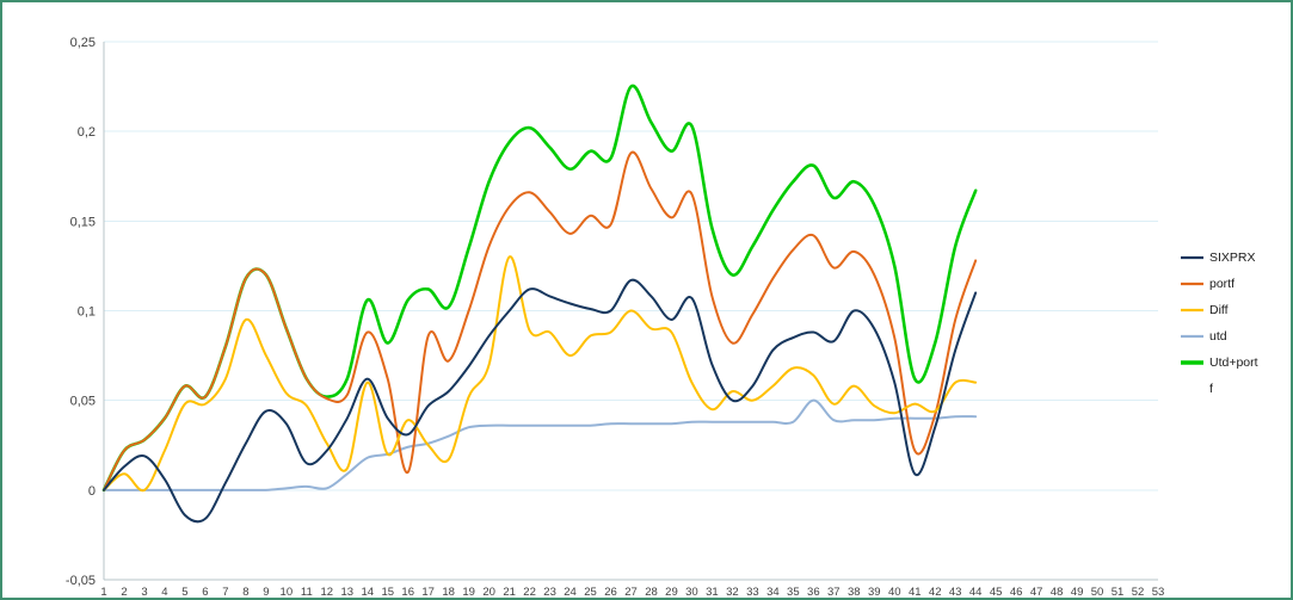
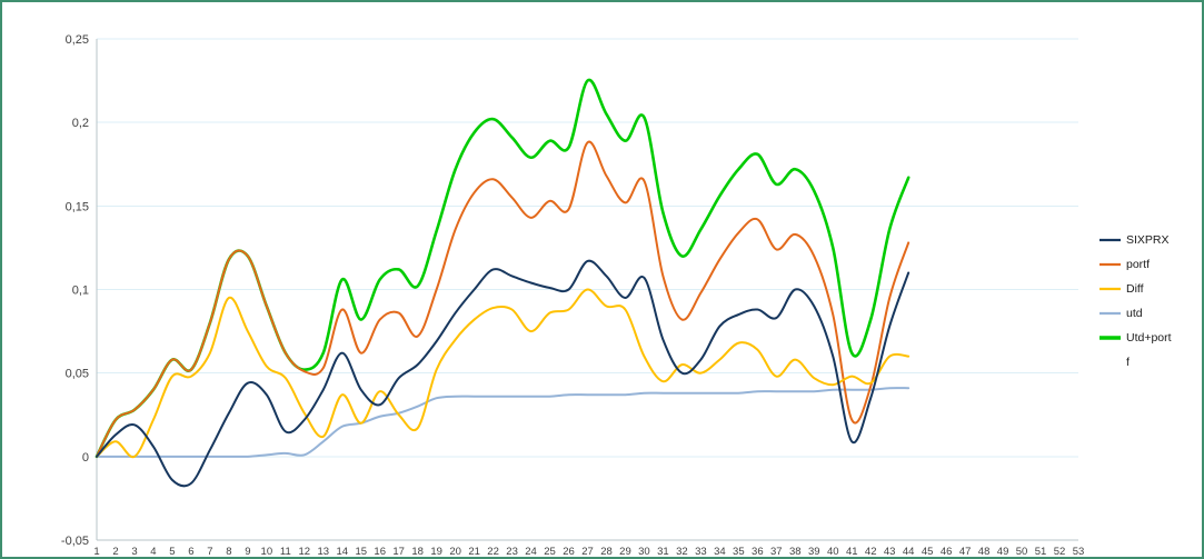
Diff/14: 0,06 -> 0,04
portf/16: 0,01 -> 0,08
Diff/21: 0,13 -> 0,08
utd/36: 0,05 -> 0,04
